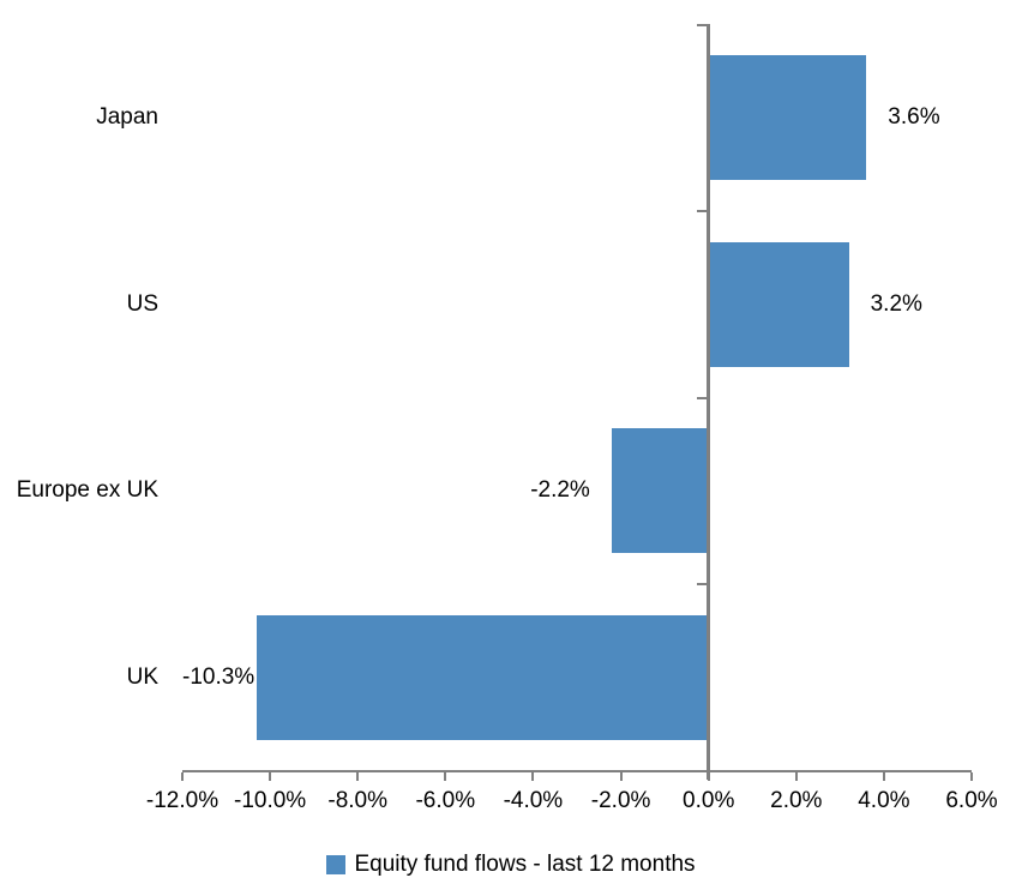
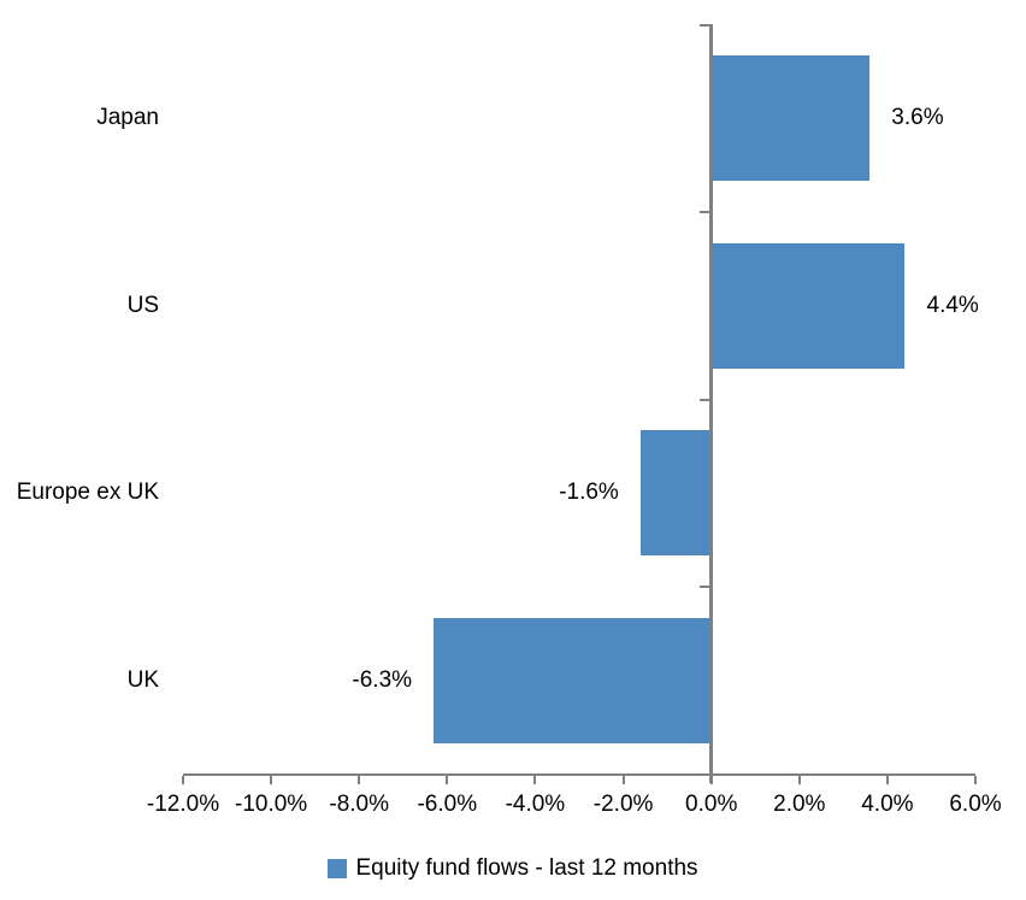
US: 3.2% -> 4.4%
Europe ex UK: -2.2% -> -1.6%
UK: -10.3% -> -6.3%
